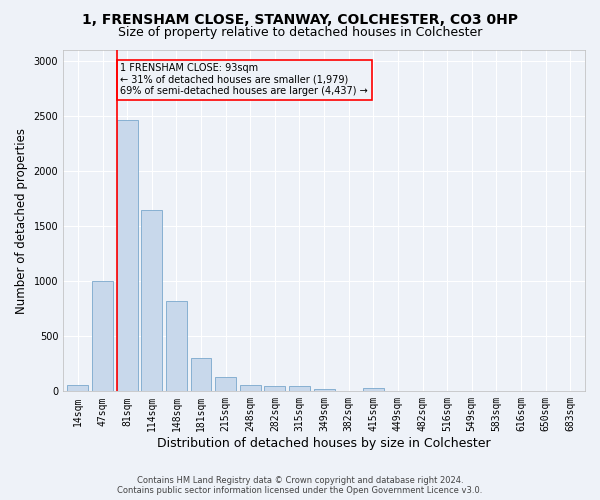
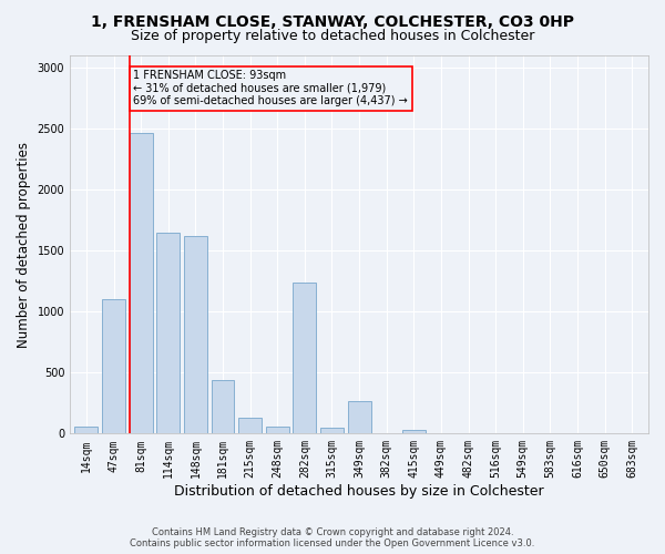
47sqm: 1000 -> 1100
148sqm: 820 -> 1620
181sqm: 300 -> 440
282sqm: 40 -> 1240
349sqm: 20 -> 270
